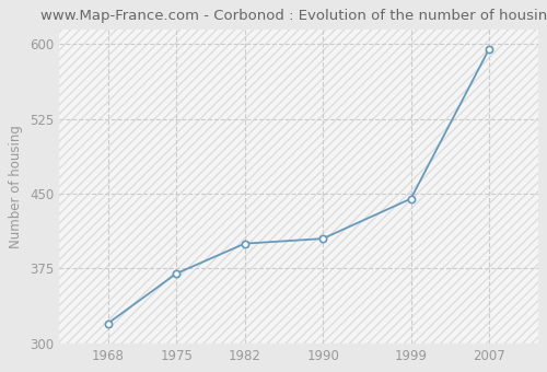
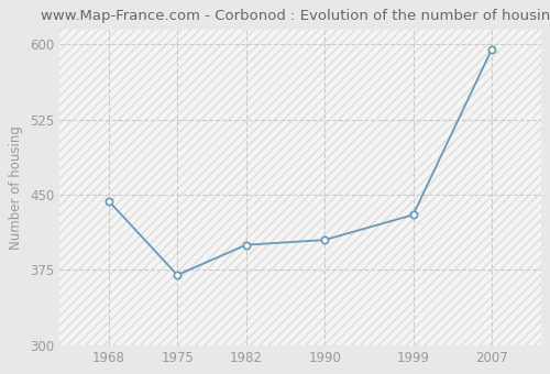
1968: 320 -> 444
1999: 445 -> 430
